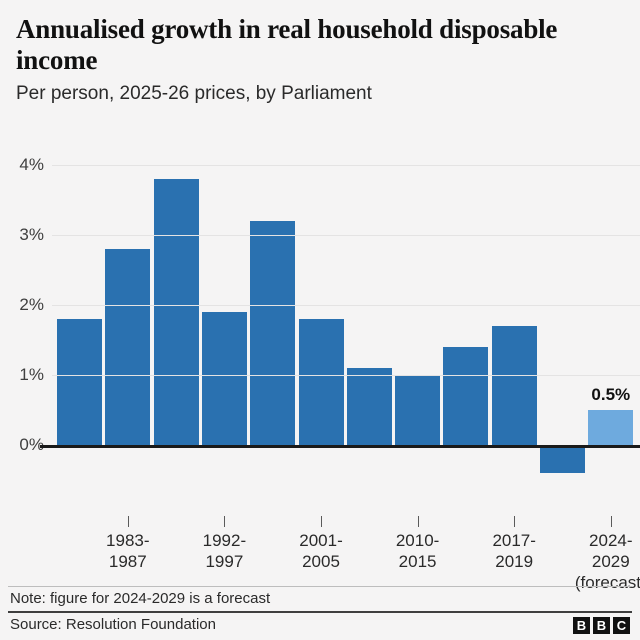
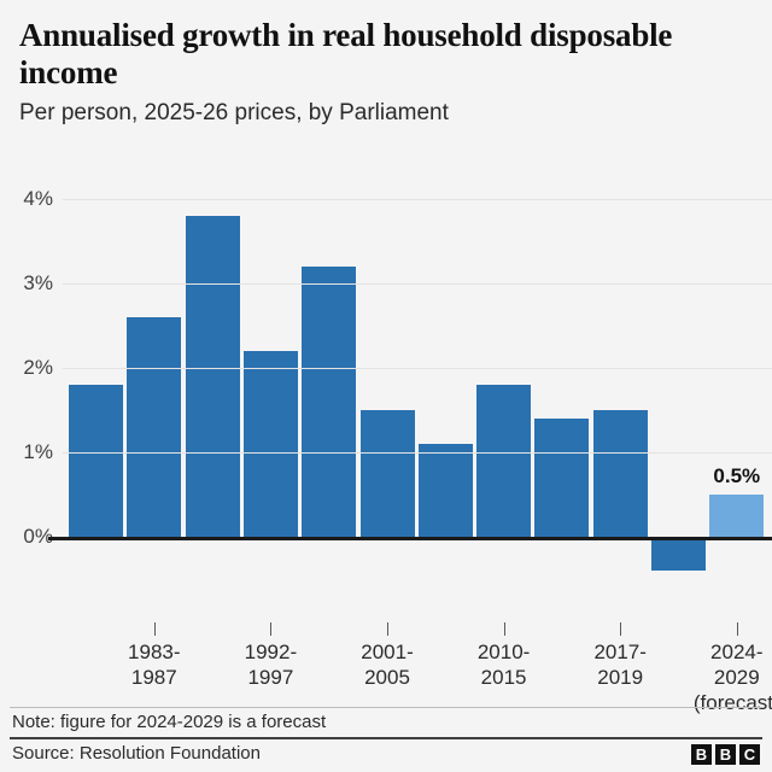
1983-1987: 2.8% -> 2.6%
1992-1997: 1.9% -> 2.2%
2001-2005: 1.8% -> 1.5%
2010-2015: 1.0% -> 1.8%
2017-2019: 1.7% -> 1.5%
